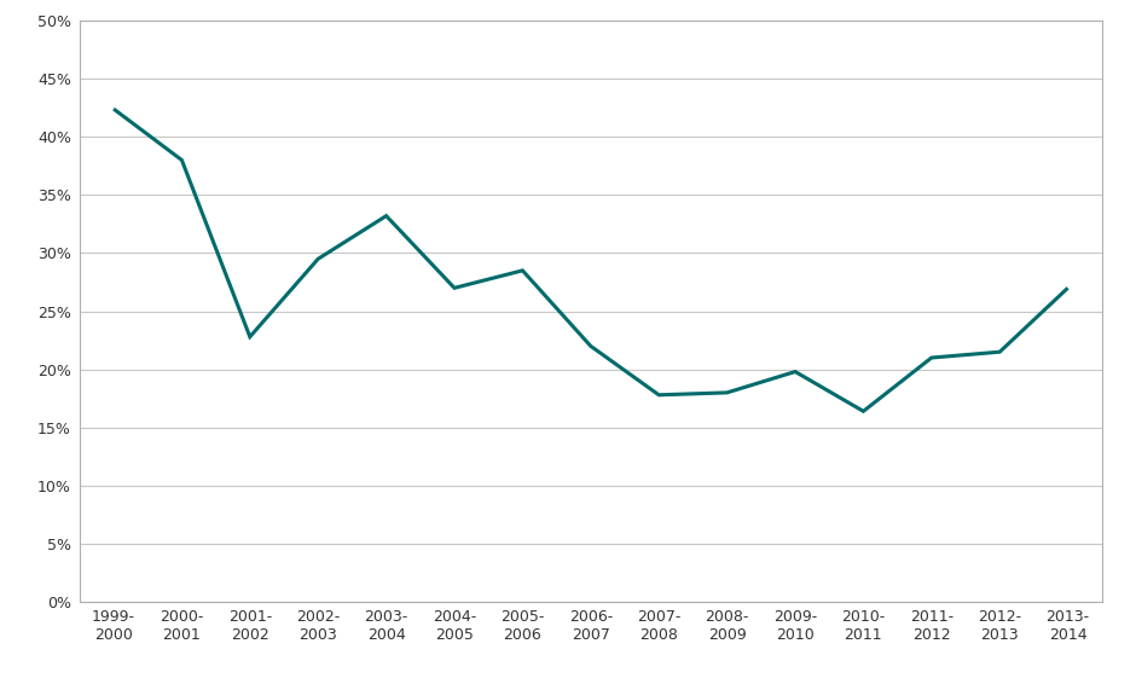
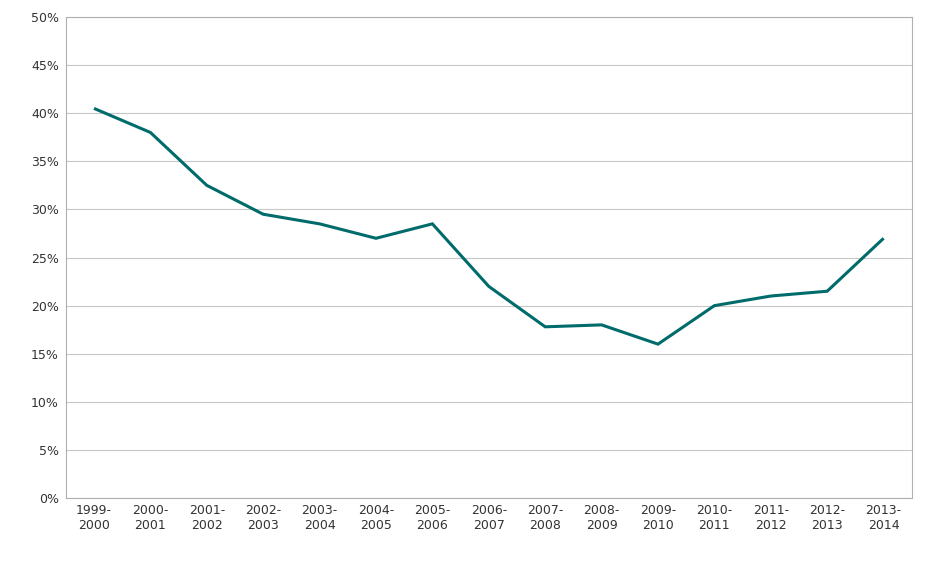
1999- 2000: 42.4% -> 40.5%
2001- 2002: 22.8% -> 32.5%
2003- 2004: 33.2% -> 28.5%
2009- 2010: 19.8% -> 16.0%
2010- 2011: 16.4% -> 20.0%
